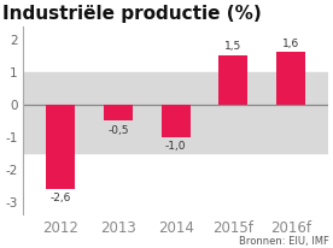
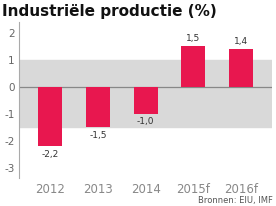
2012: -2,6 -> -2,2
2013: -0,5 -> -1,5
2016f: 1,6 -> 1,4
